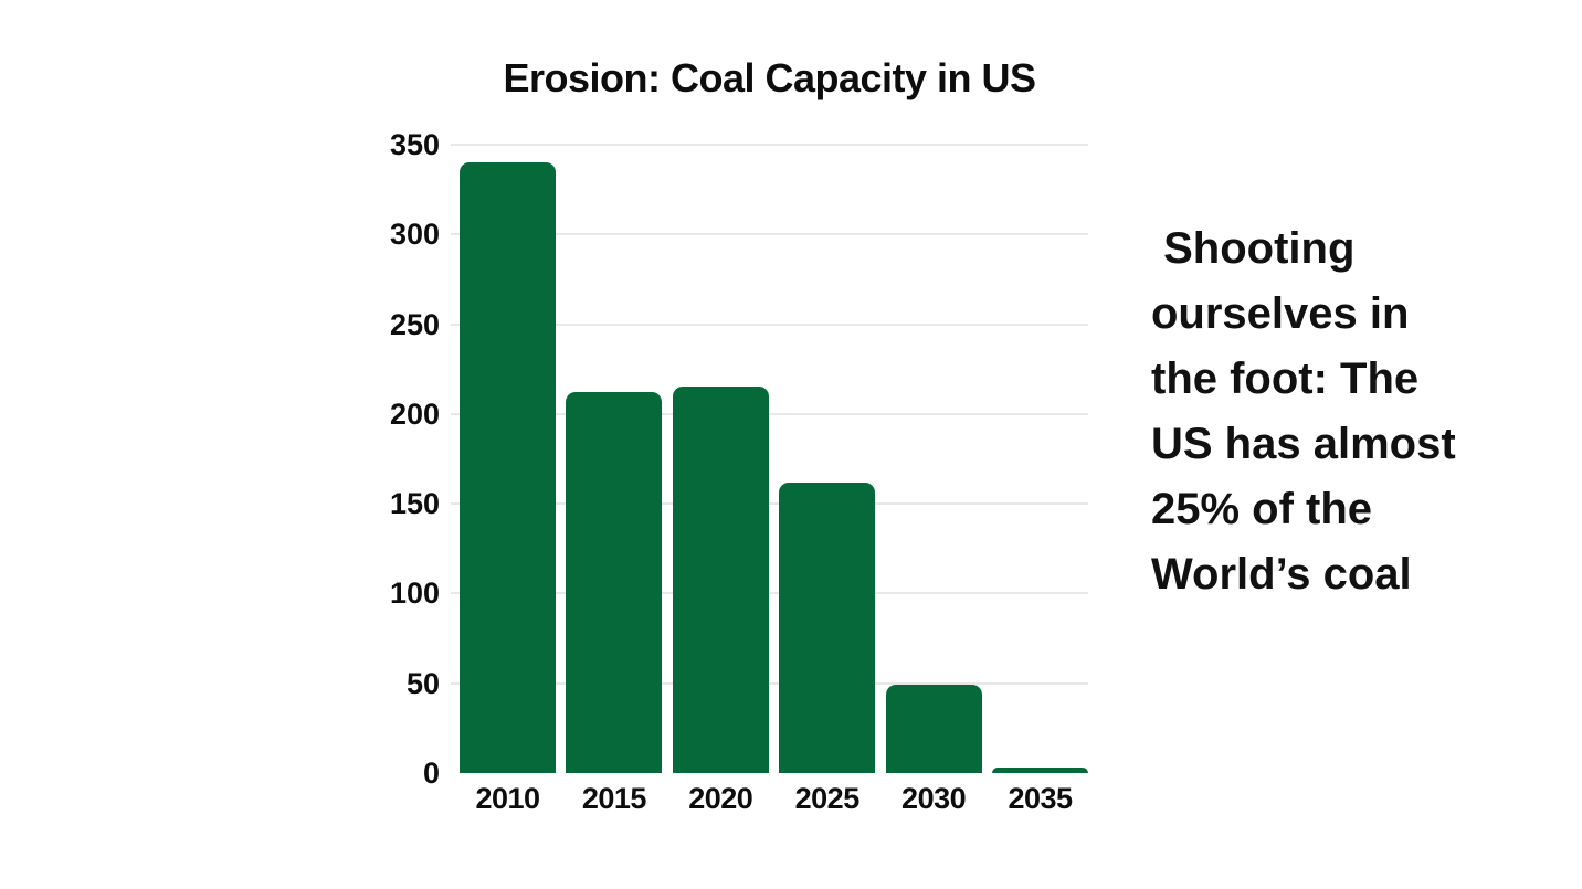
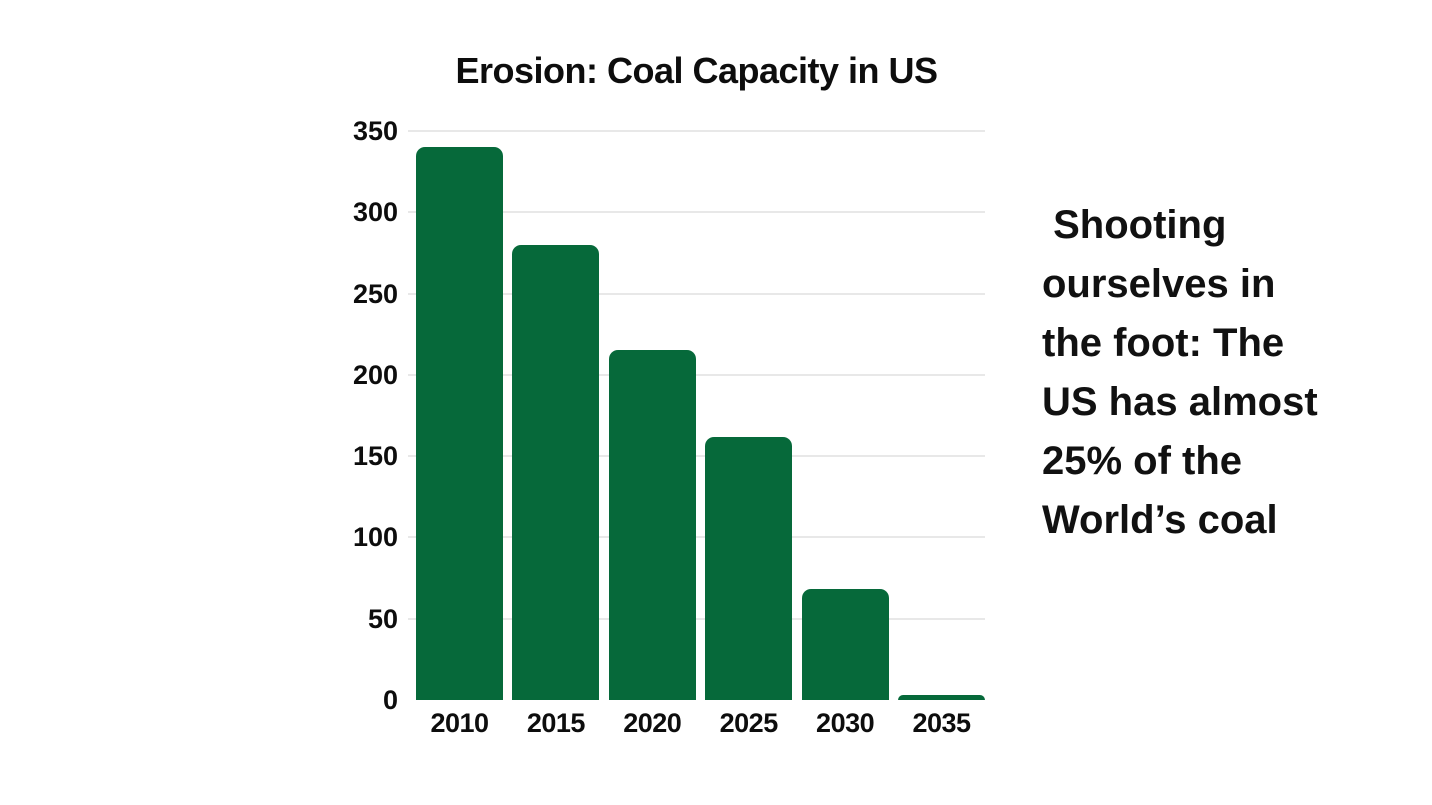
2015: 212 -> 280
2030: 49 -> 68
